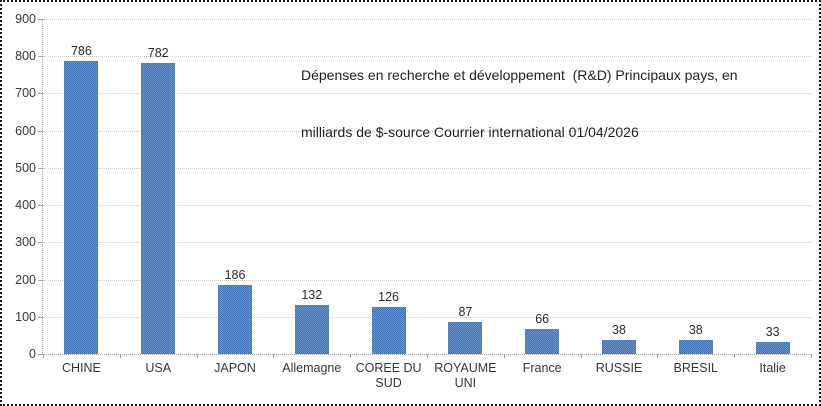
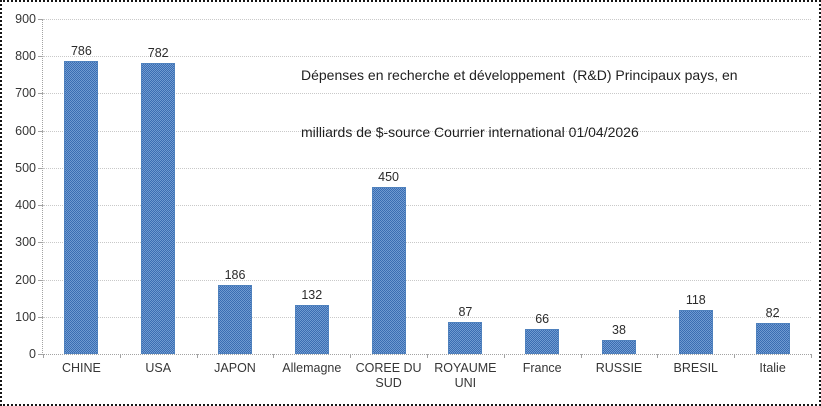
COREE DU SUD: 126 -> 450
BRESIL: 38 -> 118
Italie: 33 -> 82
